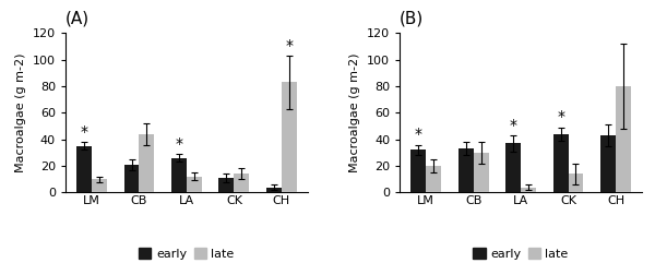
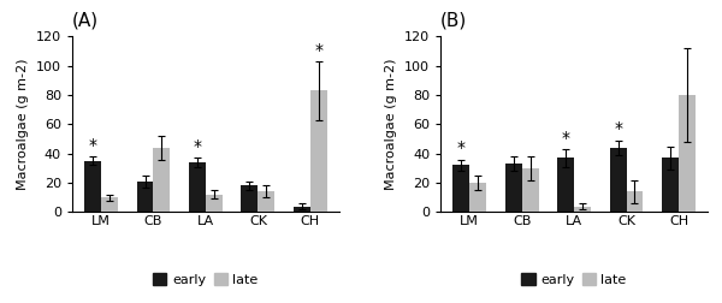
(A)/early/LA: 26 -> 34
(A)/early/CK: 11 -> 18
(B)/early/CH: 43 -> 37
